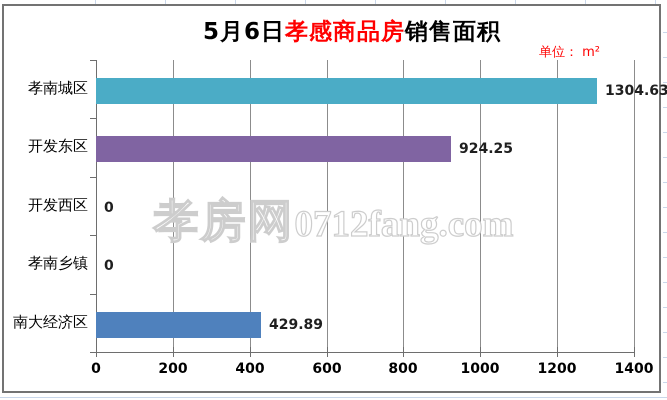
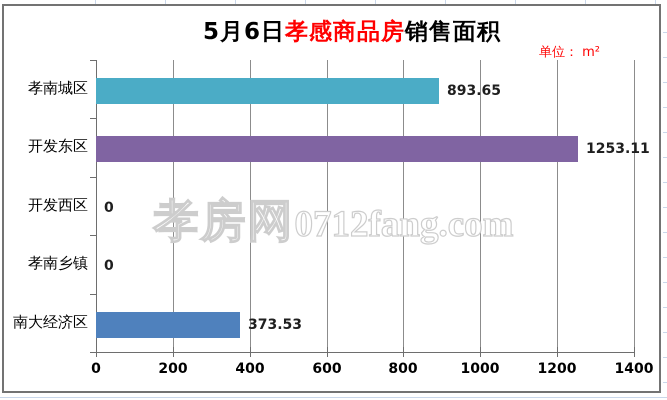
孝南城区: 1304.63 -> 893.65
开发东区: 924.25 -> 1253.11
南大经济区: 429.89 -> 373.53
